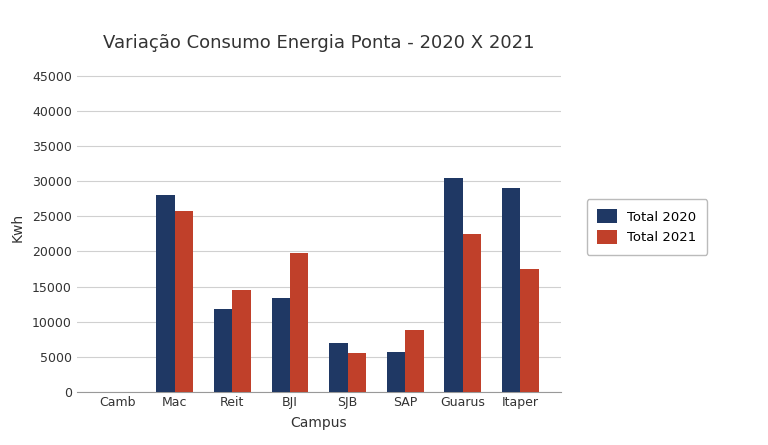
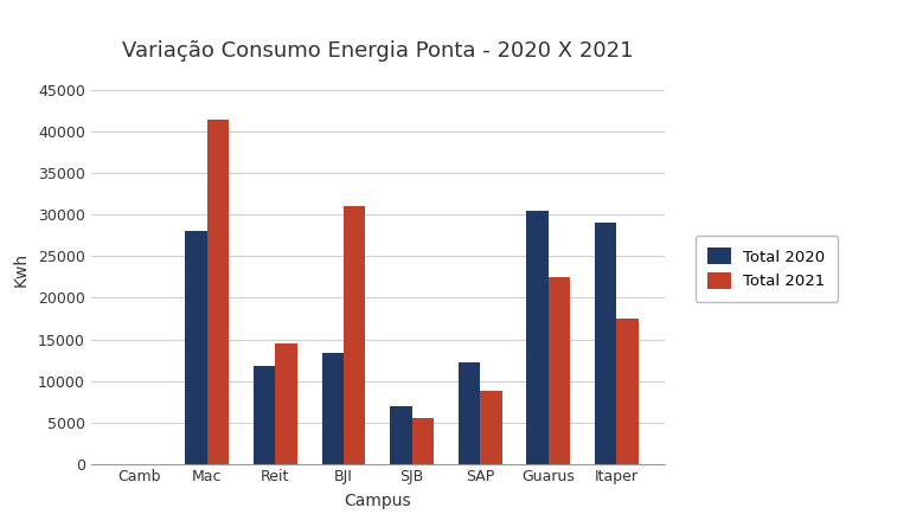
Total 2021/Mac: 25800 -> 41500
Total 2021/BJI: 19800 -> 31000
Total 2020/SAP: 5600 -> 12200
